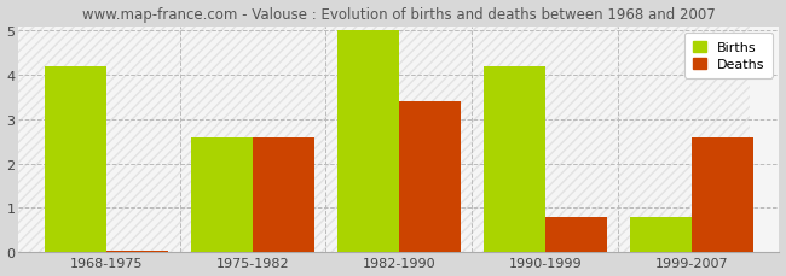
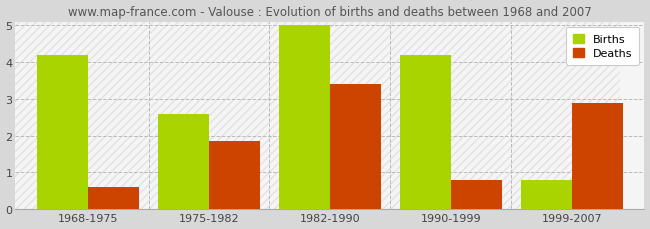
Deaths/1968-1975: 0.04 -> 0.60
Deaths/1975-1982: 2.60 -> 1.85
Deaths/1999-2007: 2.60 -> 2.90
